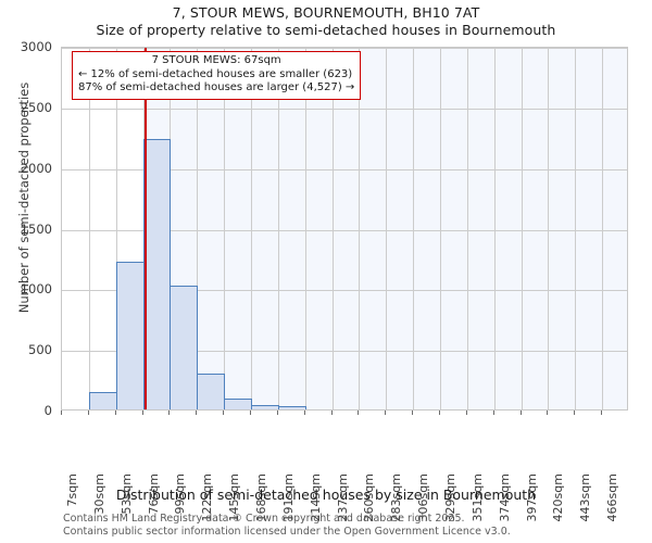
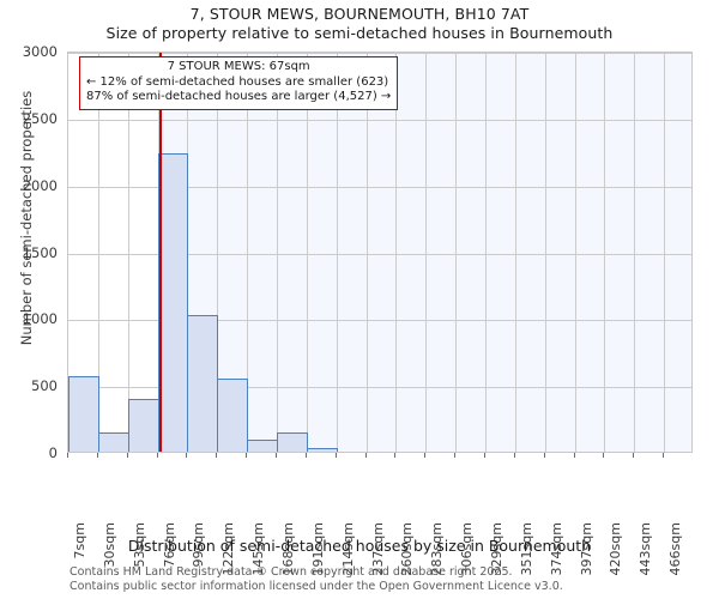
7sqm: 10 -> 580
53sqm: 1240 -> 410
122sqm: 310 -> 560
168sqm: 60 -> 160
